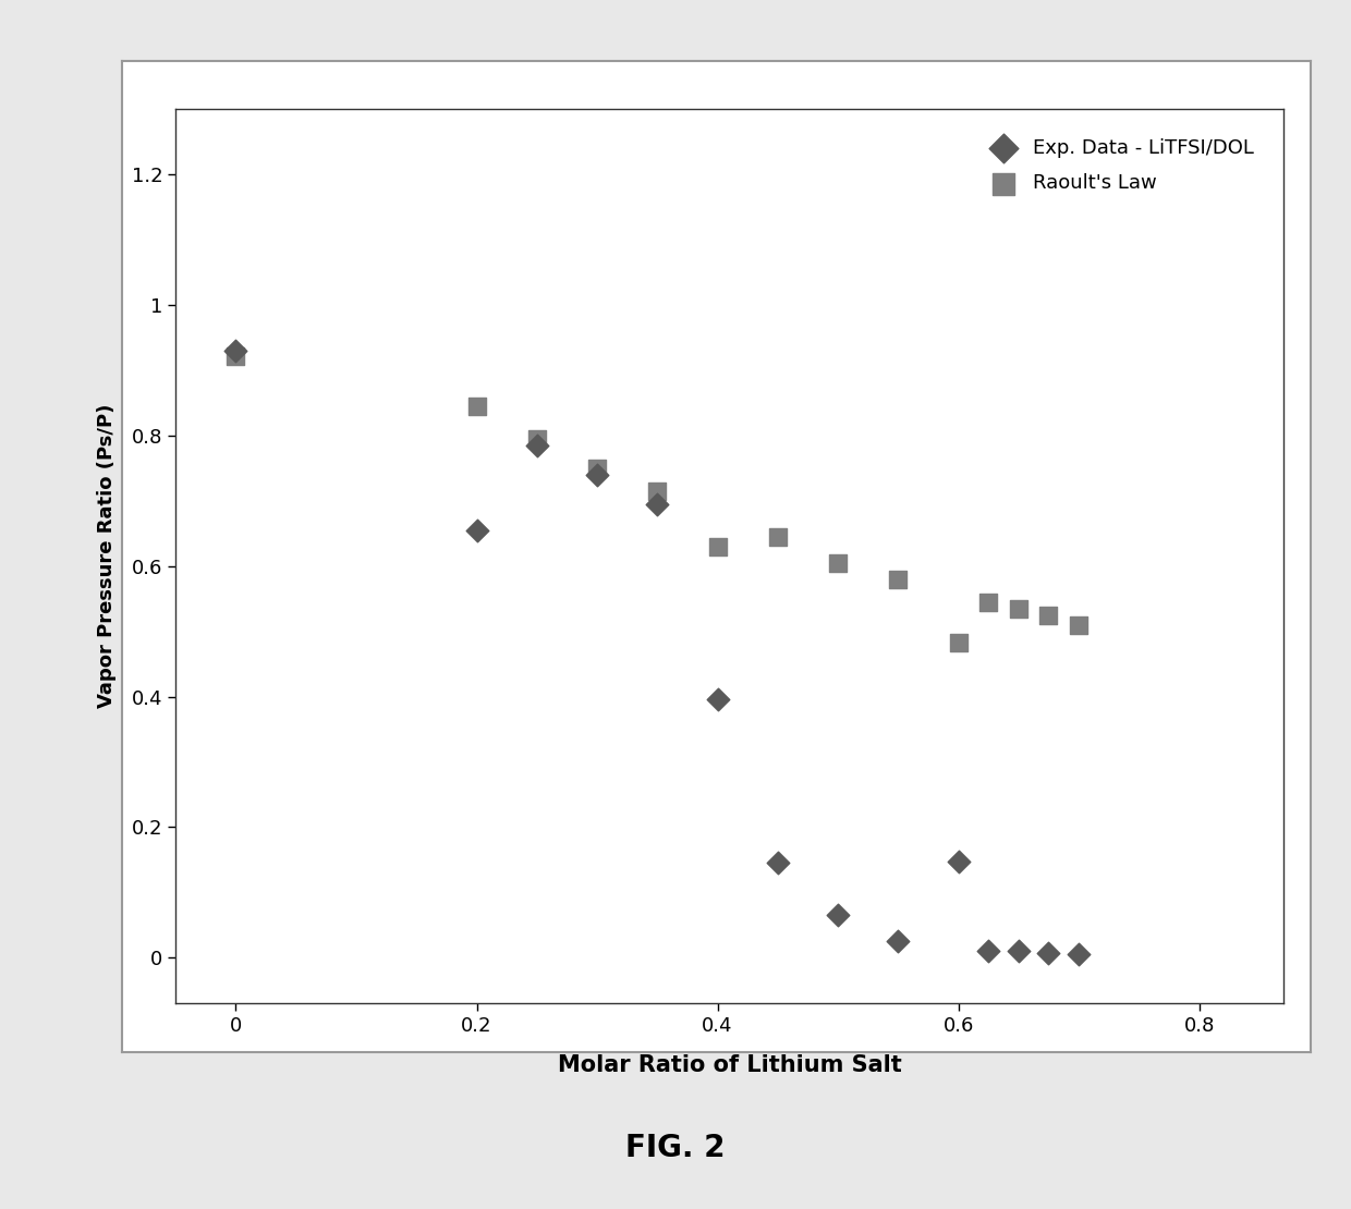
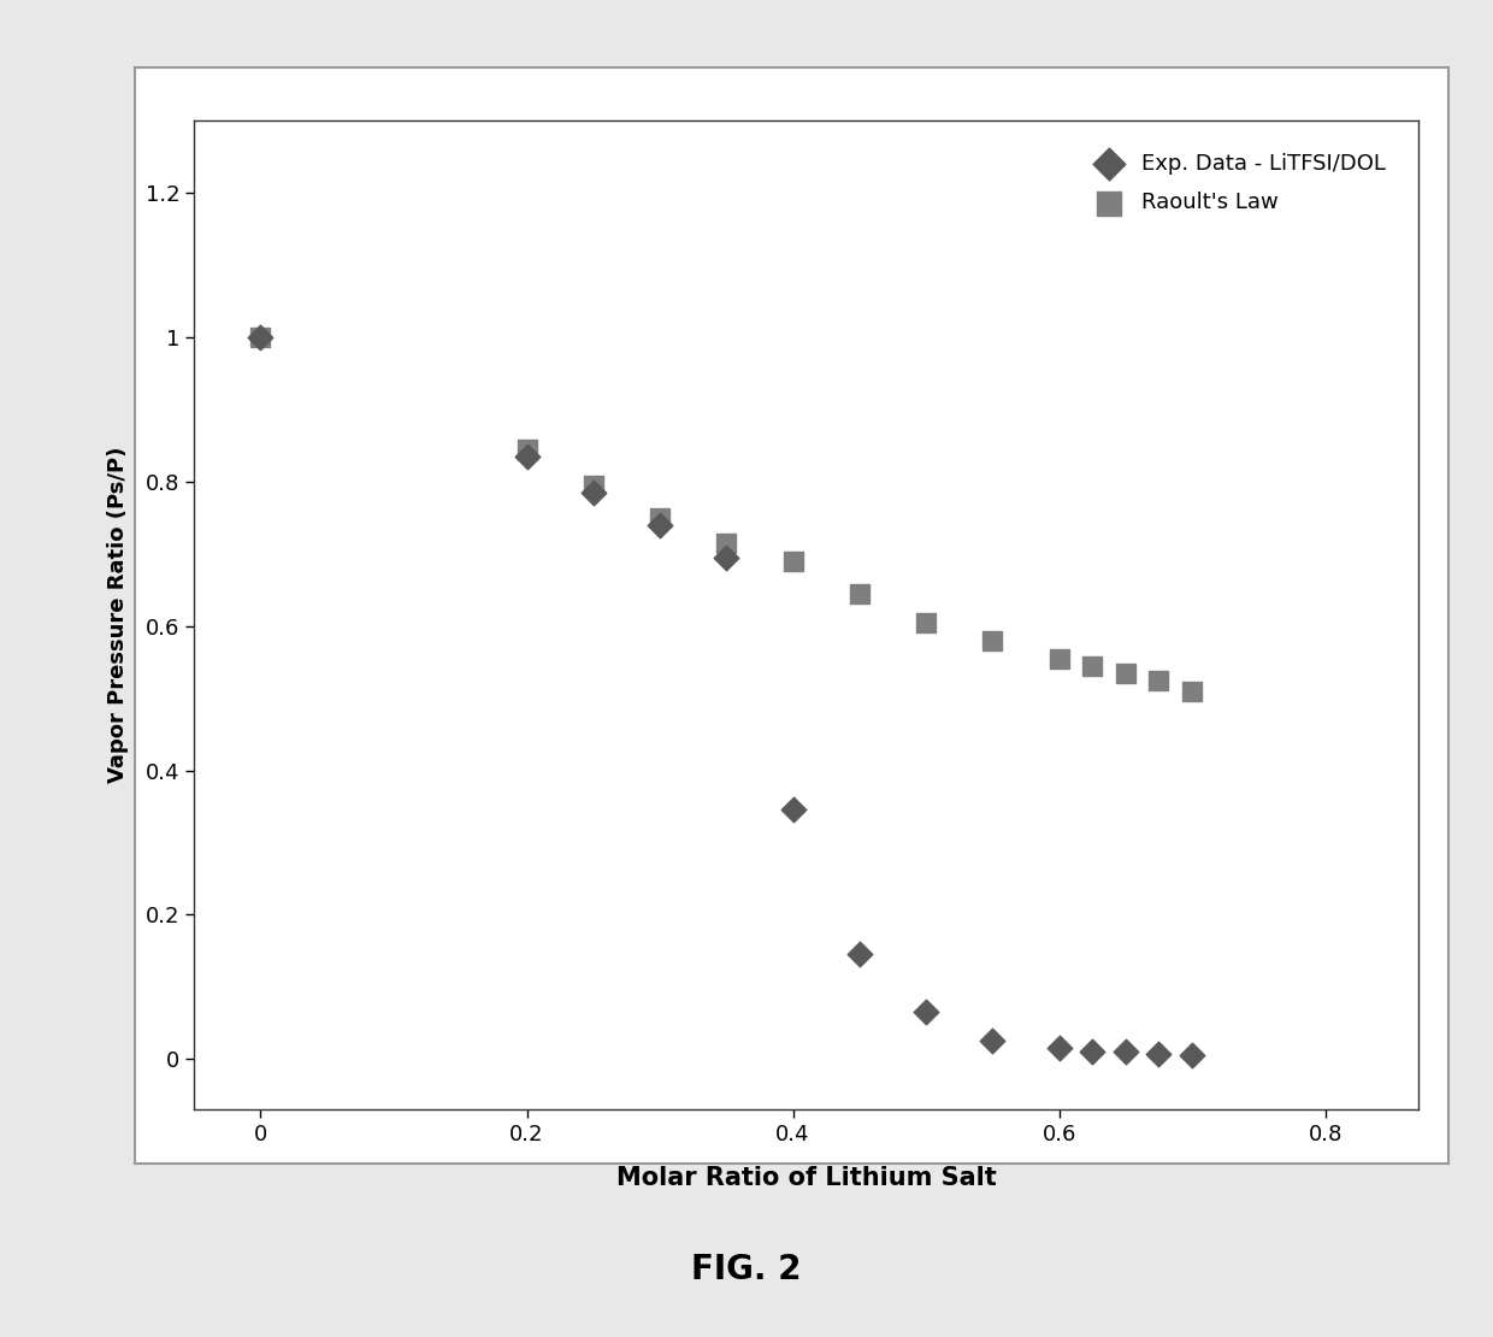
Exp. Data - LiTFSI/DOL/0: 0.930 -> 1.000
Raoult's Law/0: 0.922 -> 1.000
Exp. Data - LiTFSI/DOL/0.2: 0.654 -> 0.835
Exp. Data - LiTFSI/DOL/0.4: 0.396 -> 0.345
Raoult's Law/0.4: 0.630 -> 0.690
Exp. Data - LiTFSI/DOL/0.6: 0.148 -> 0.015
Raoult's Law/0.6: 0.482 -> 0.555
